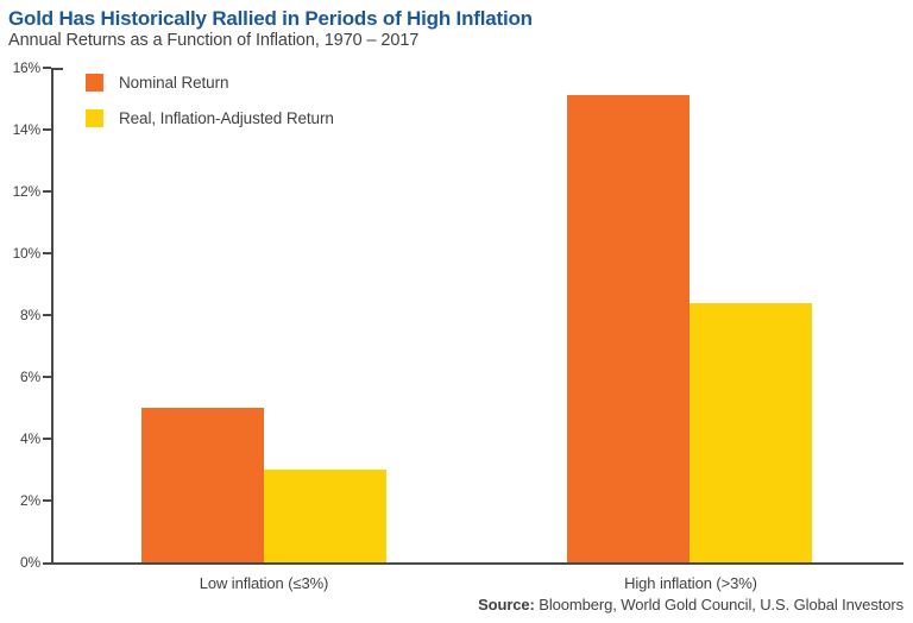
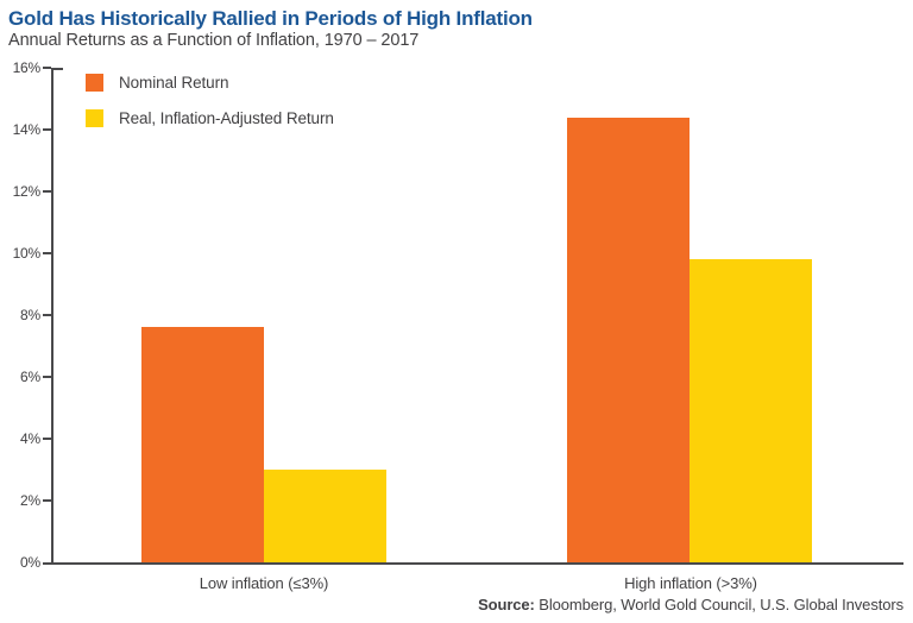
Nominal Return/Low inflation (≤3%): 5.0% -> 7.6%
Nominal Return/High inflation (>3%): 15.1% -> 14.4%
Real, Inflation-Adjusted Return/High inflation (>3%): 8.4% -> 9.8%
